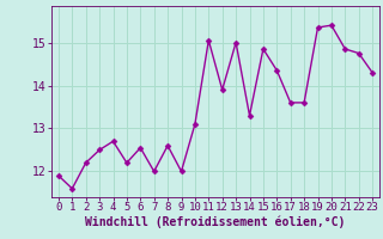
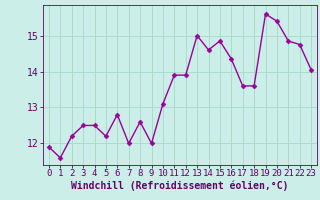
4: 12.70 -> 12.50
6: 12.55 -> 12.80
11: 15.05 -> 13.90
14: 13.30 -> 14.60
19: 15.35 -> 15.60
23: 14.30 -> 14.05
